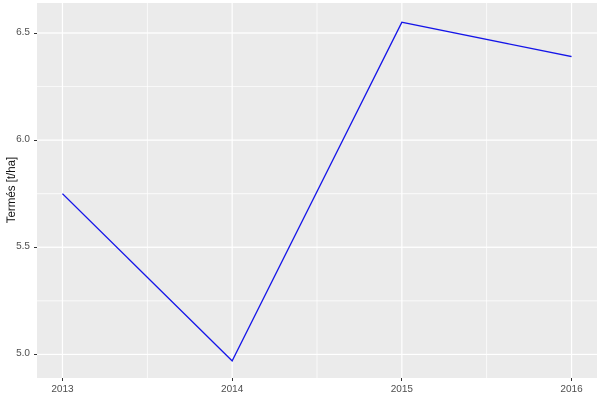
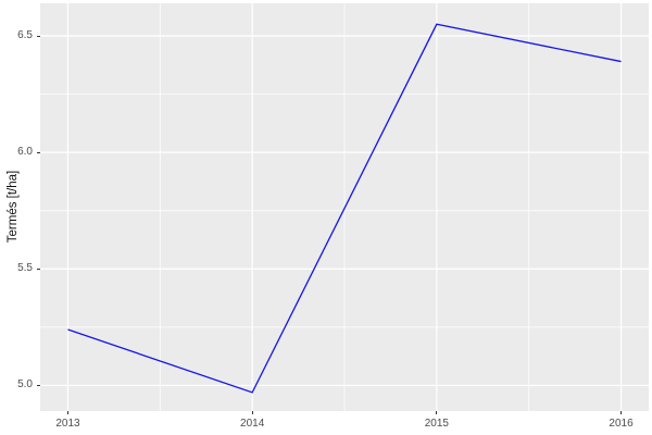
2013: 5.75 -> 5.24
